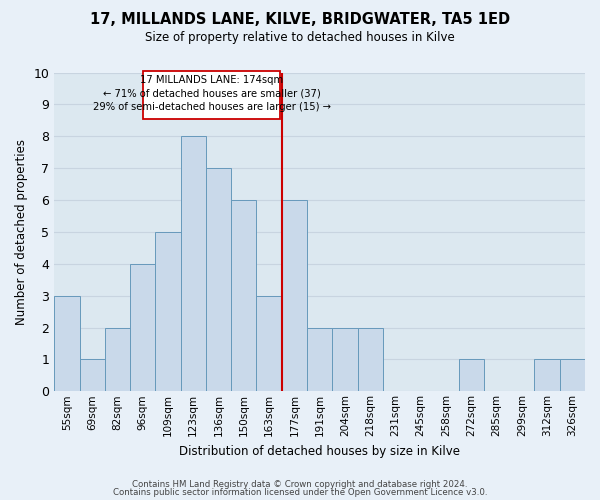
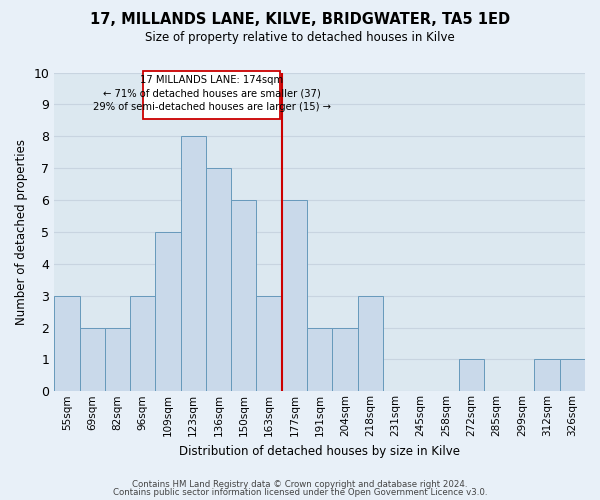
69sqm: 1 -> 2
96sqm: 4 -> 3
218sqm: 2 -> 3
